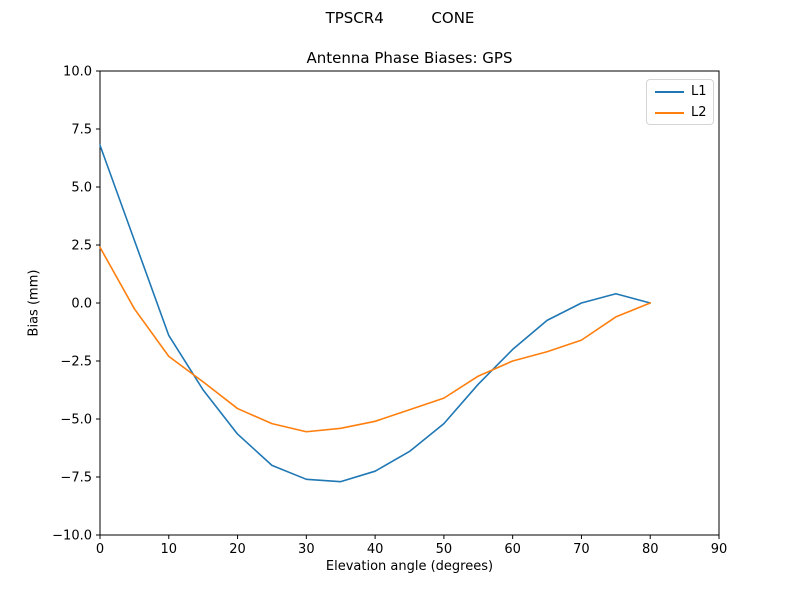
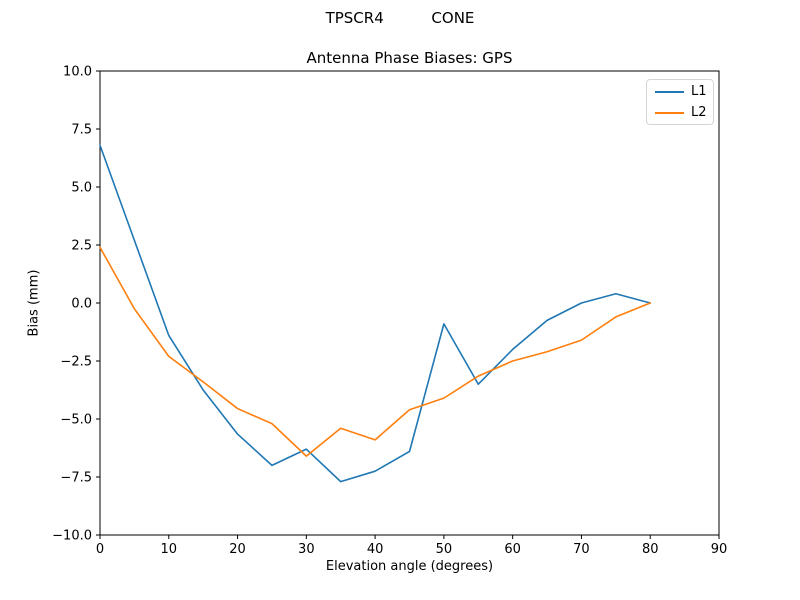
L1/30: -7.6 -> -6.3
L2/30: -5.5 -> -6.6
L2/40: -5.1 -> -5.9
L1/50: -5.2 -> -0.9
